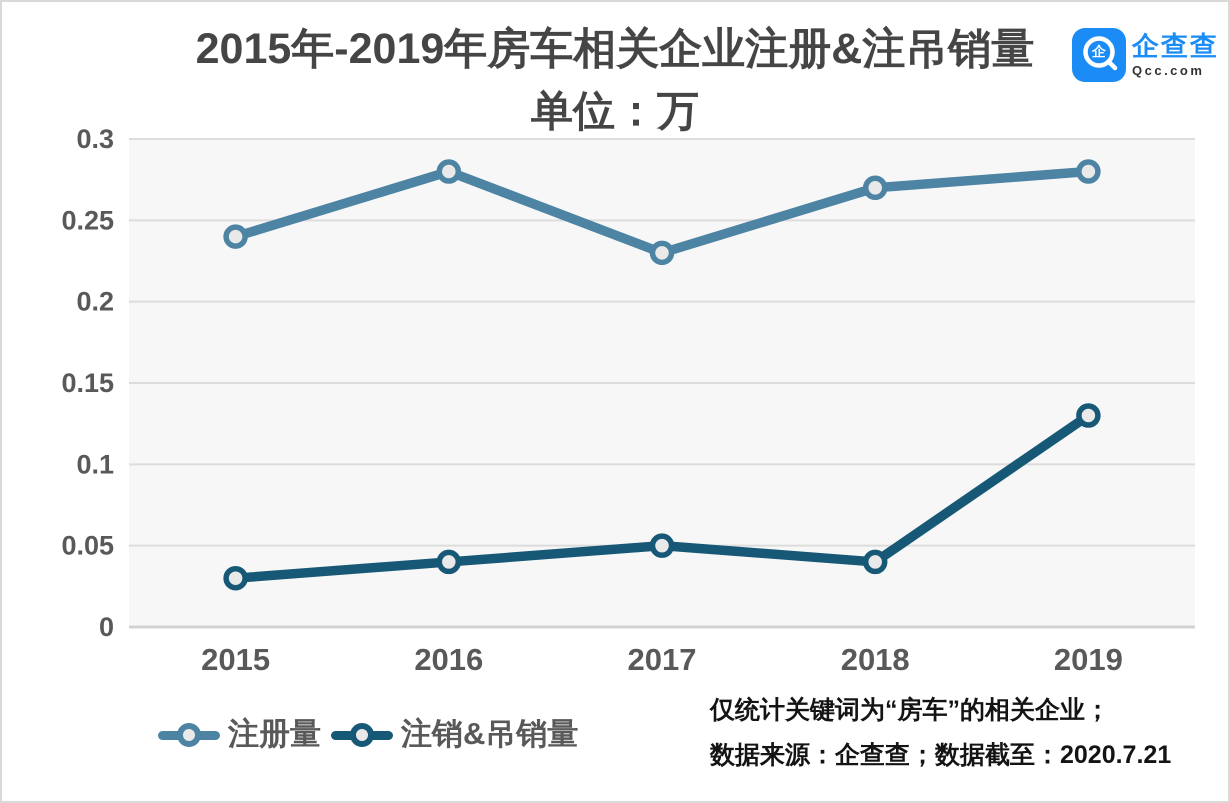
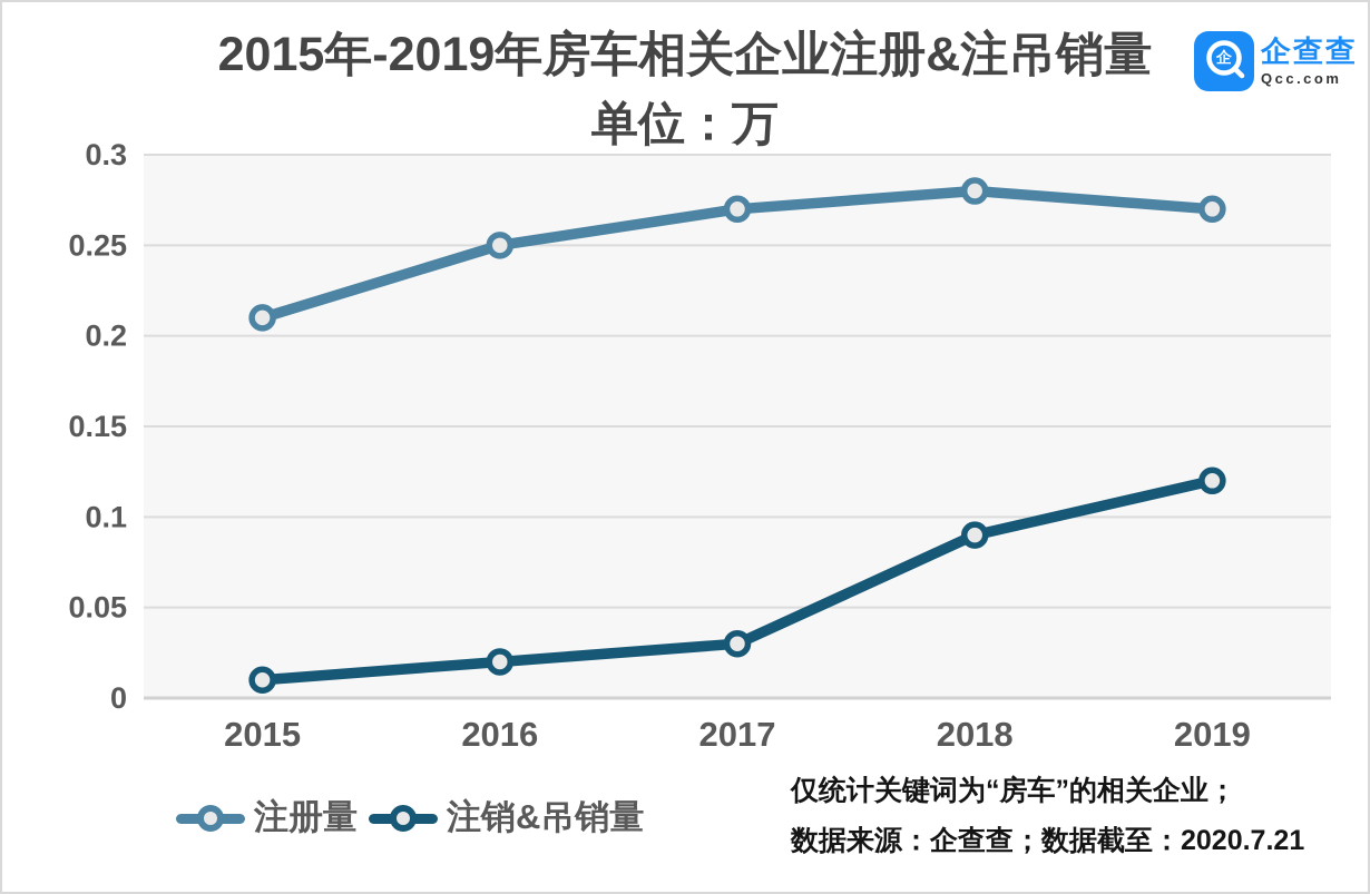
注册量/2015: 0.24 -> 0.21
注销&吊销量/2015: 0.03 -> 0.01
注册量/2016: 0.28 -> 0.25
注销&吊销量/2016: 0.04 -> 0.02
注册量/2017: 0.23 -> 0.27
注销&吊销量/2017: 0.05 -> 0.03
注册量/2018: 0.27 -> 0.28
注销&吊销量/2018: 0.04 -> 0.09
注册量/2019: 0.28 -> 0.27
注销&吊销量/2019: 0.13 -> 0.12
